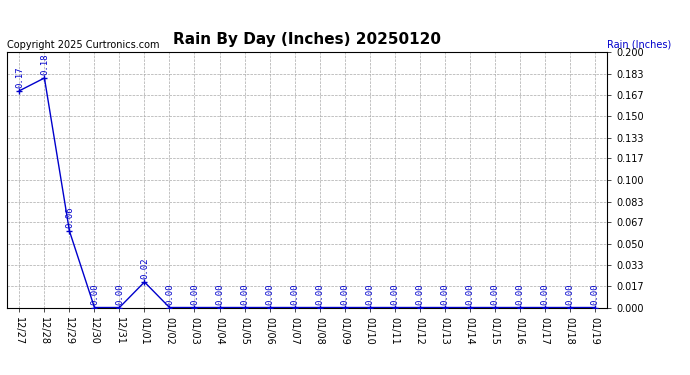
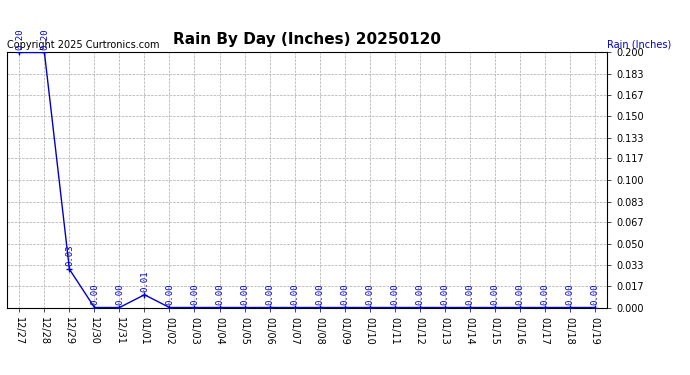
12/27: 0.17 -> 0.20
12/28: 0.18 -> 0.20
12/29: 0.06 -> 0.03
01/01: 0.02 -> 0.01
